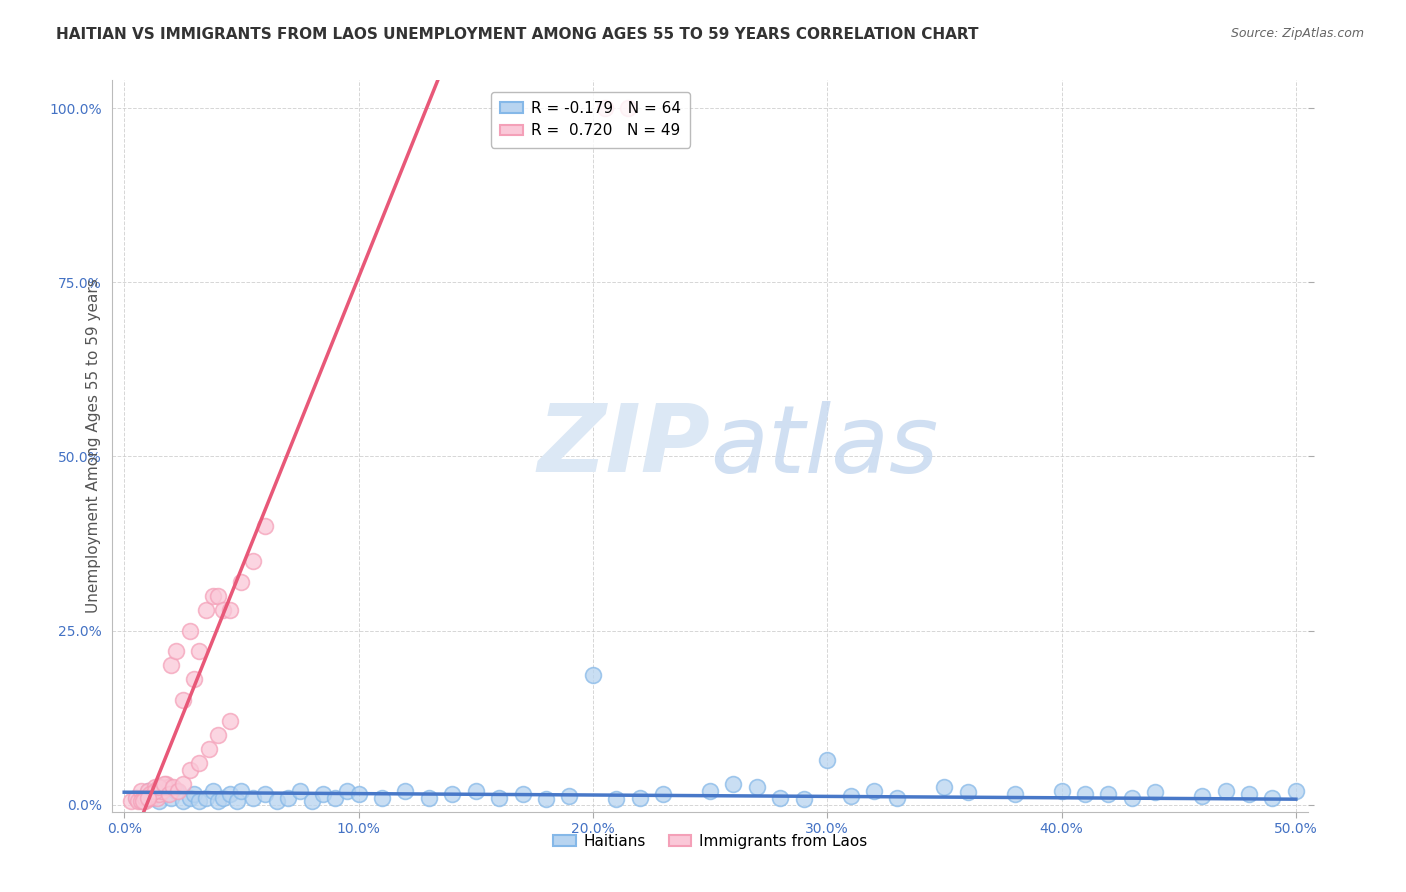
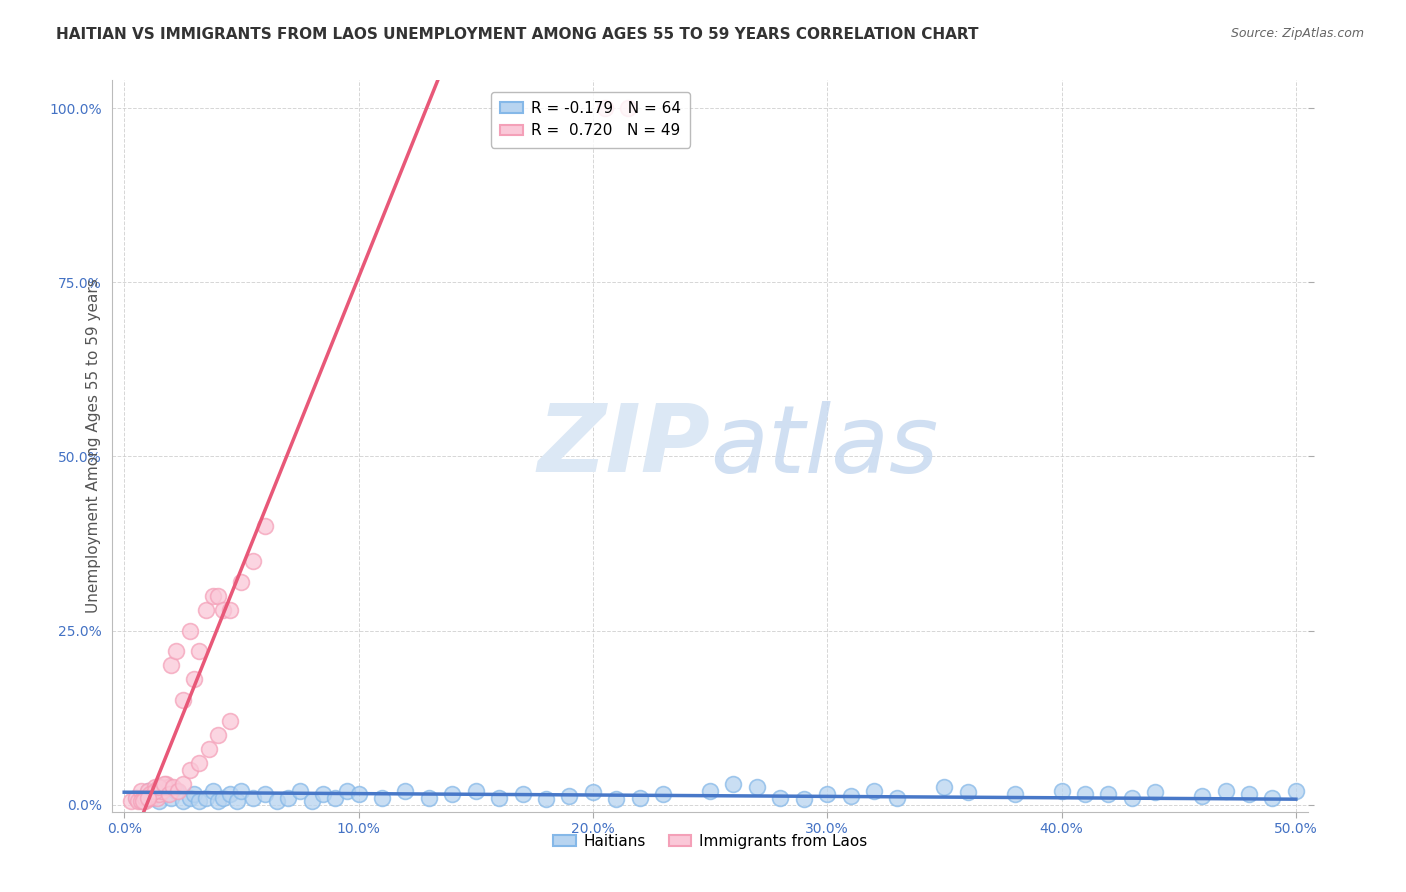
Haitians/20.0%: 18.6% -> 1.8%
Haitians/30.0%: 6.4% -> 1.5%
